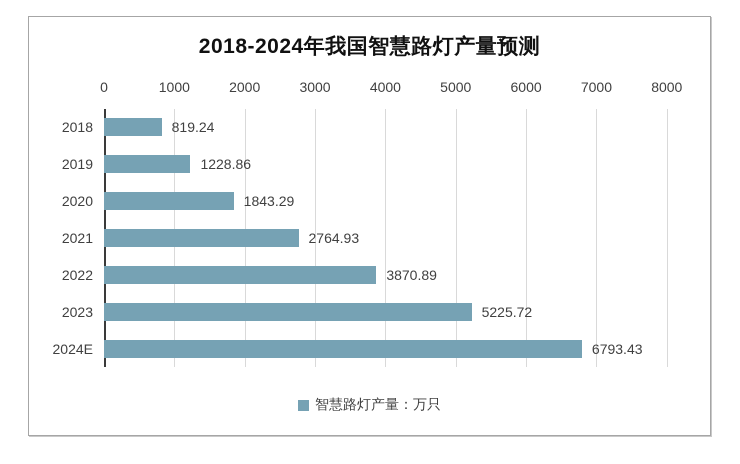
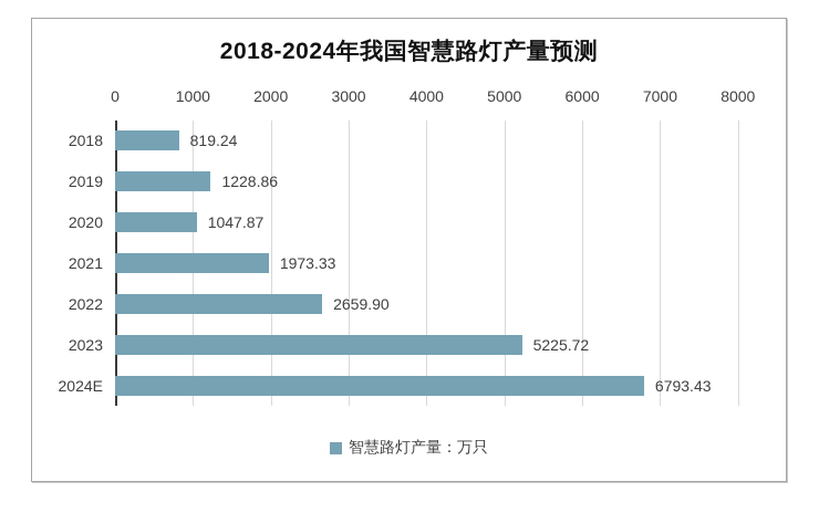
2020: 1843.29 -> 1047.87
2021: 2764.93 -> 1973.33
2022: 3870.89 -> 2659.90
